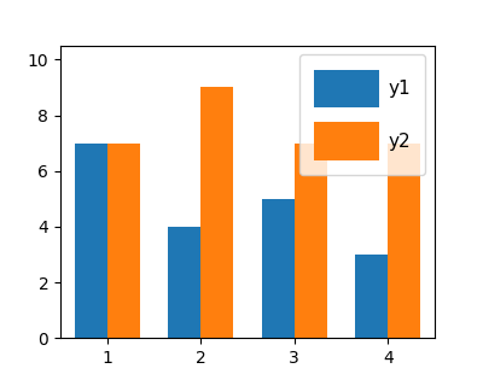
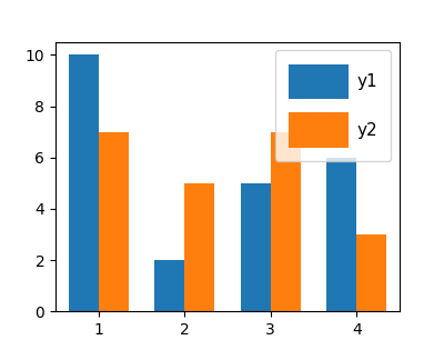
y1/1: 7 -> 10
y1/2: 4 -> 2
y2/2: 9 -> 5
y1/4: 3 -> 6
y2/4: 7 -> 3
